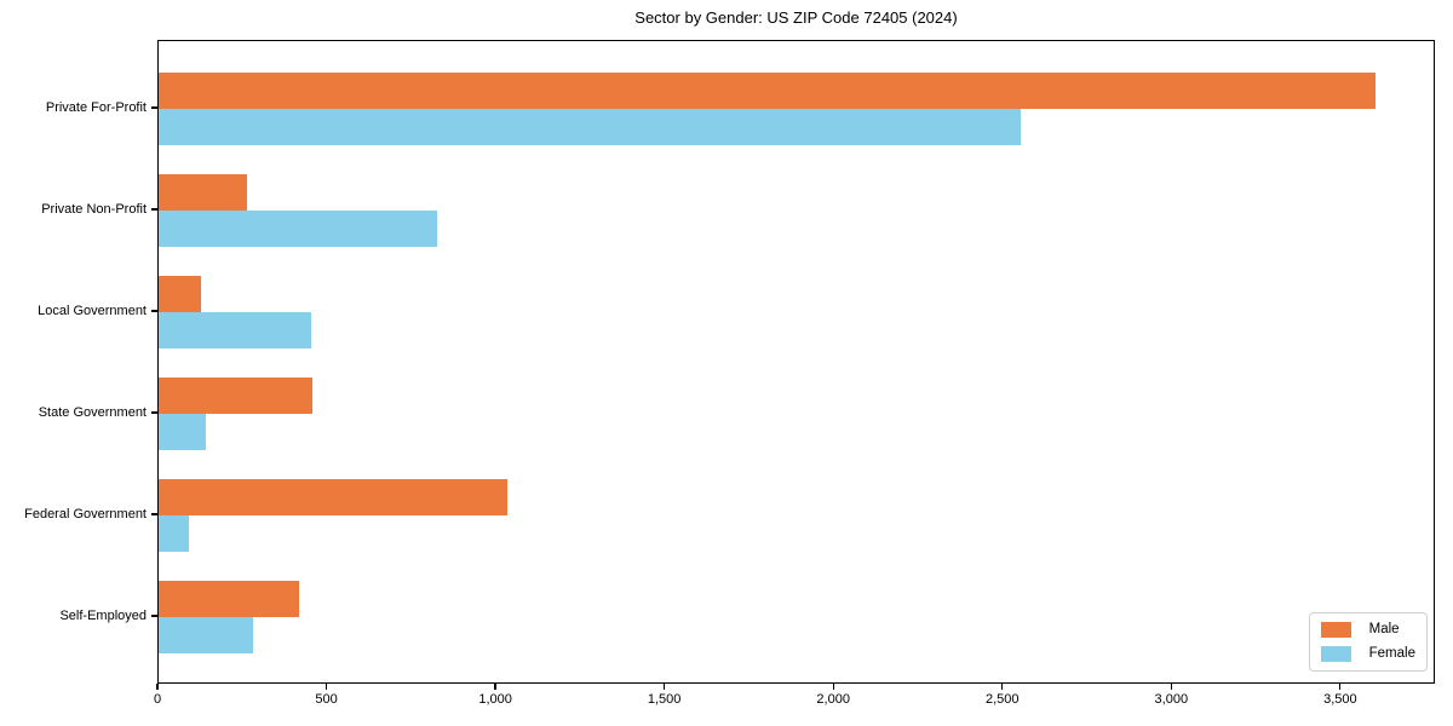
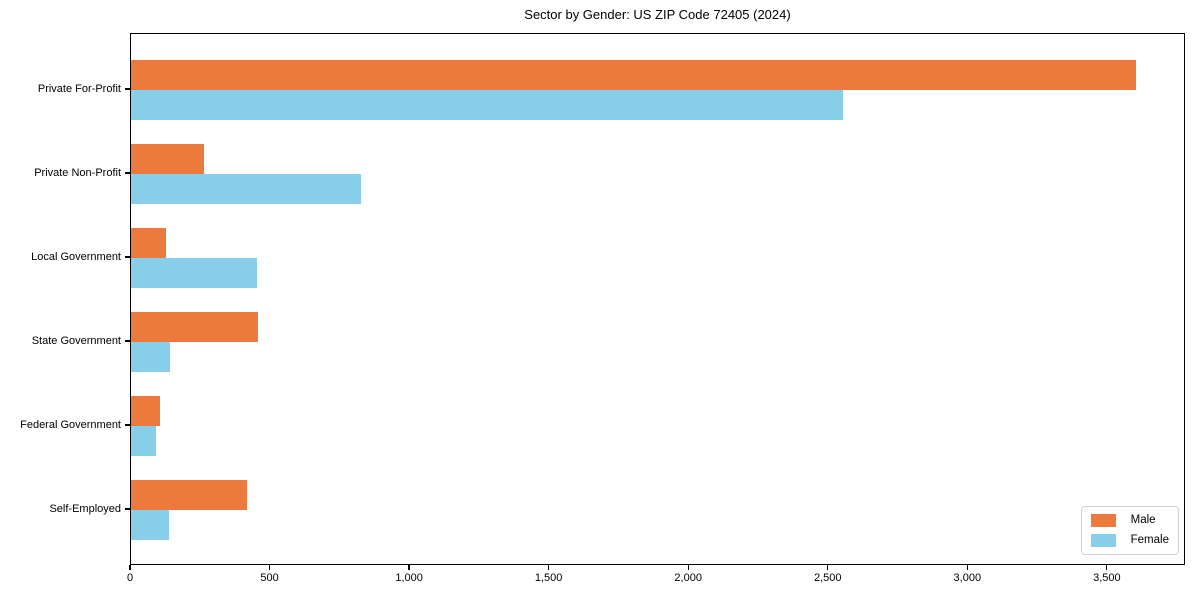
Male/Federal Government: 1030 -> 100
Female/Self-Employed: 280 -> 140
